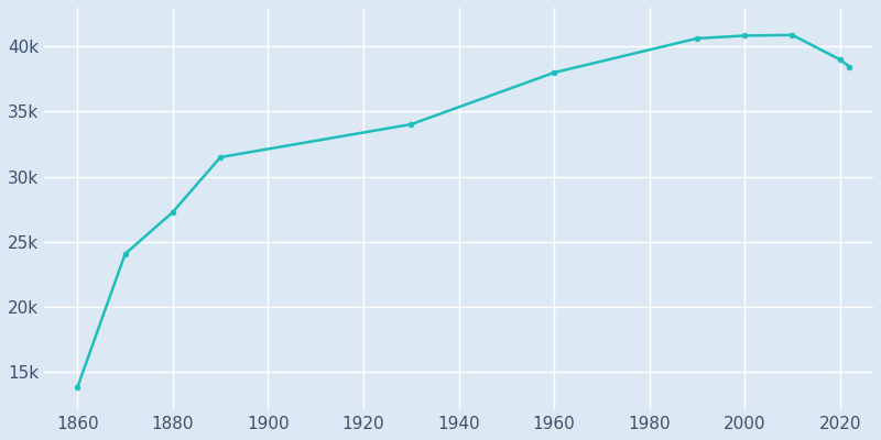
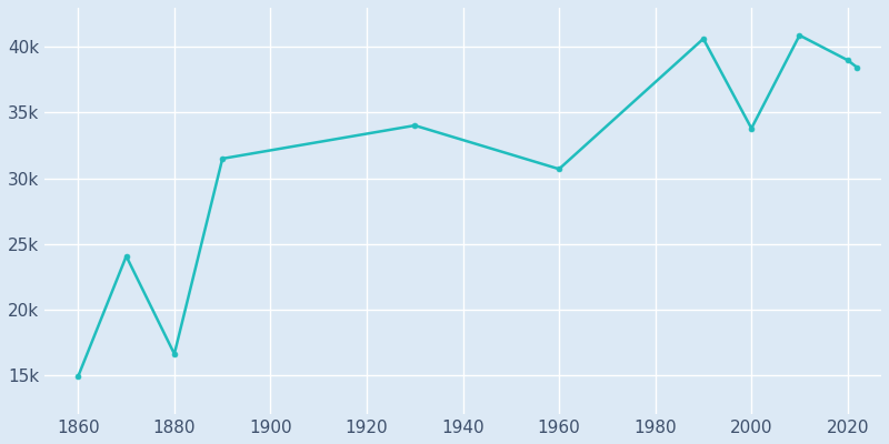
1860: 13.8k -> 14.9k
1880: 27.3k -> 16.6k
1960: 38.0k -> 30.7k
2000: 40.8k -> 33.8k
